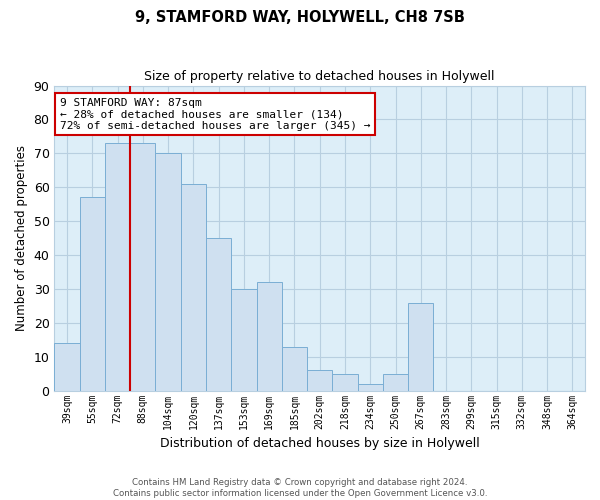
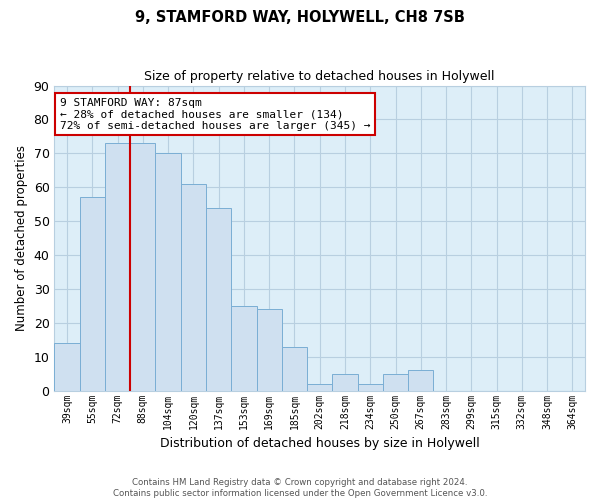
137sqm: 45 -> 54
153sqm: 30 -> 25
169sqm: 32 -> 24
202sqm: 6 -> 2
267sqm: 26 -> 6
